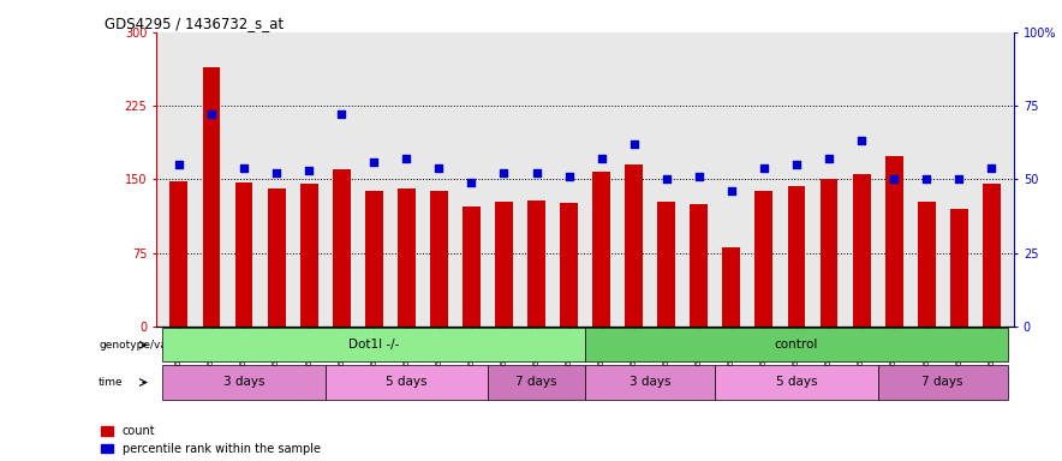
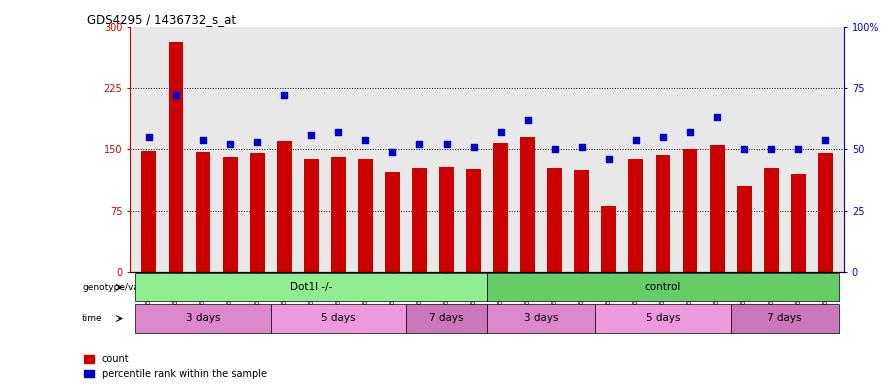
count/GSM636699: 264 -> 282
count/GSM636720: 174 -> 105
